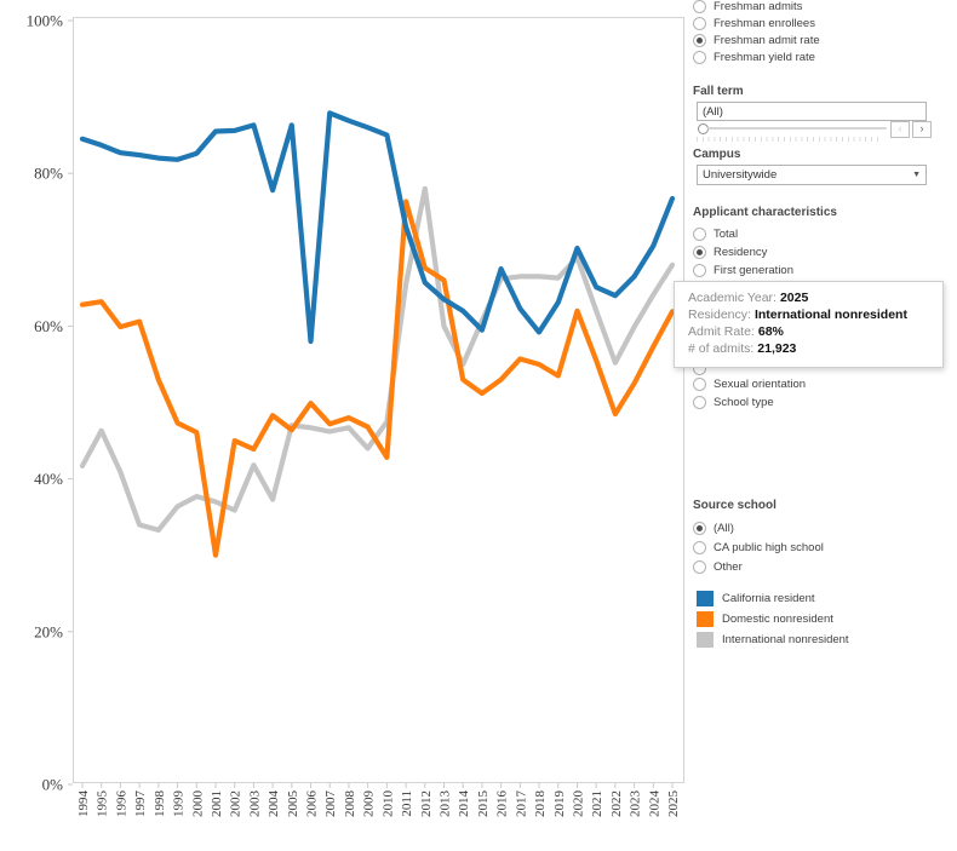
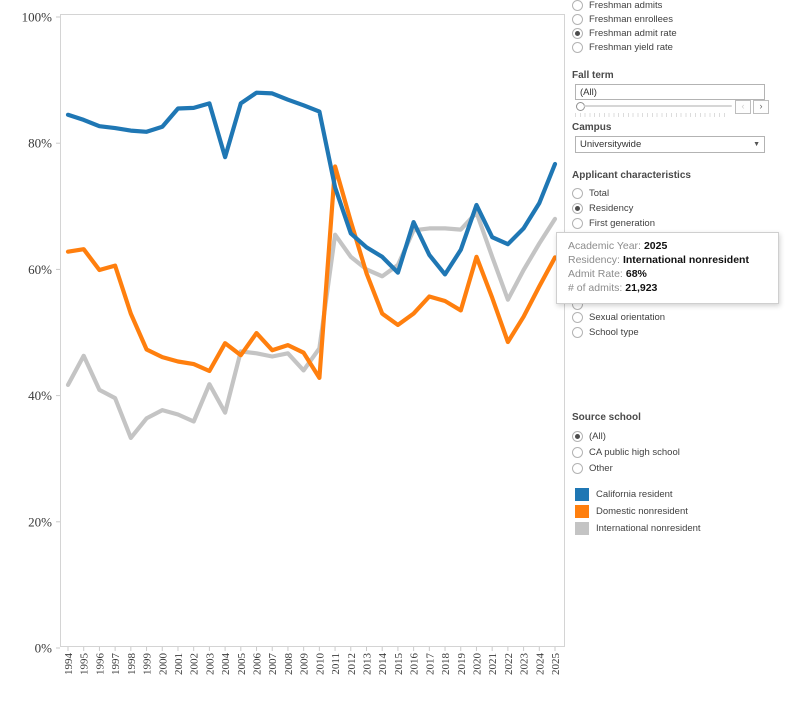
International nonresident/1997: 34% -> 40%
Domestic nonresident/2001: 30% -> 45%
California resident/2006: 58% -> 88%
International nonresident/2012: 78% -> 62%
Domestic nonresident/2013: 66% -> 59%
International nonresident/2014: 55% -> 59%
